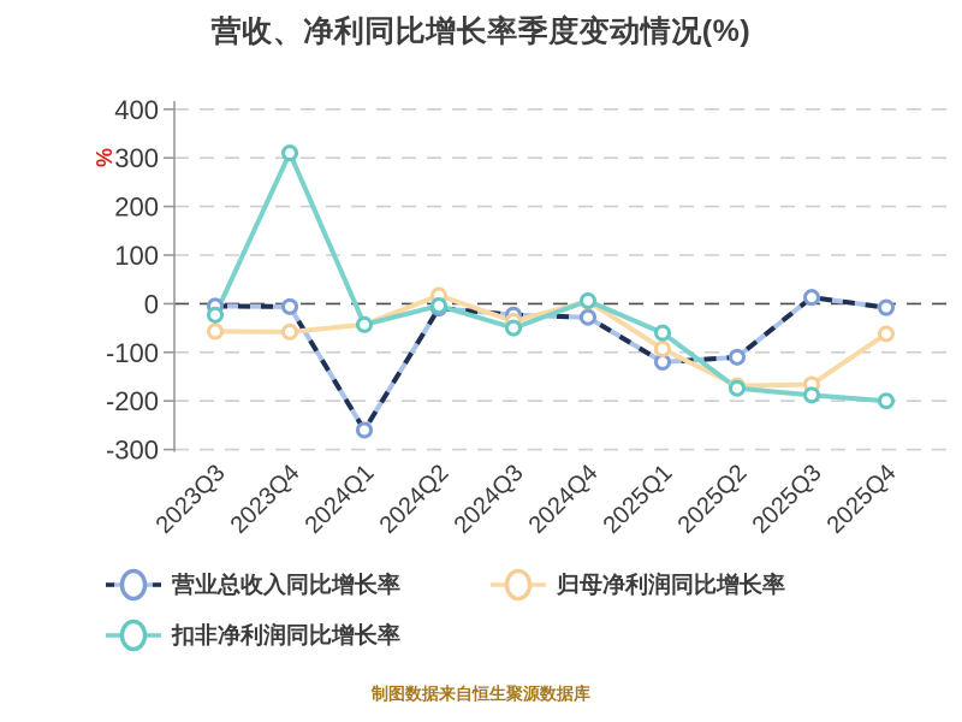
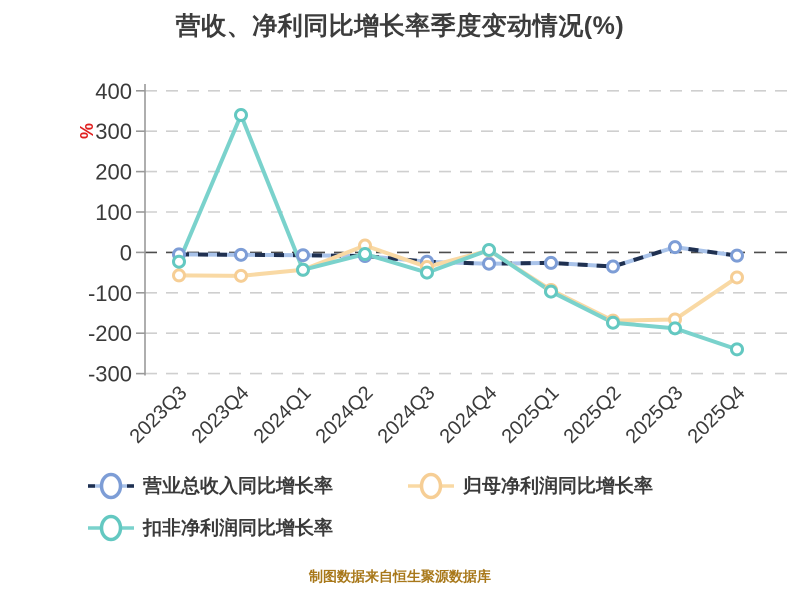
扣非净利润同比增长率/2023Q4: 310 -> 340
营业总收入同比增长率/2024Q1: -260 -> -10
营业总收入同比增长率/2025Q1: -120 -> -30
扣非净利润同比增长率/2025Q1: -60 -> -100
营业总收入同比增长率/2025Q2: -110 -> -40
扣非净利润同比增长率/2025Q4: -200 -> -240
